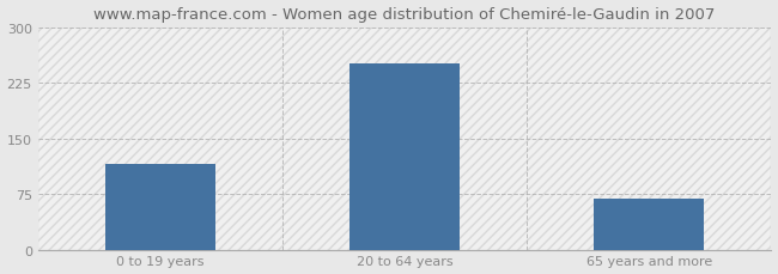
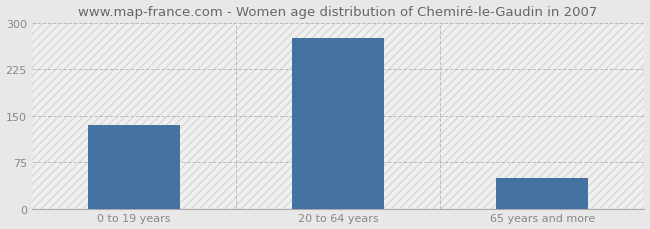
0 to 19 years: 116 -> 135
20 to 64 years: 252 -> 275
65 years and more: 68 -> 50
